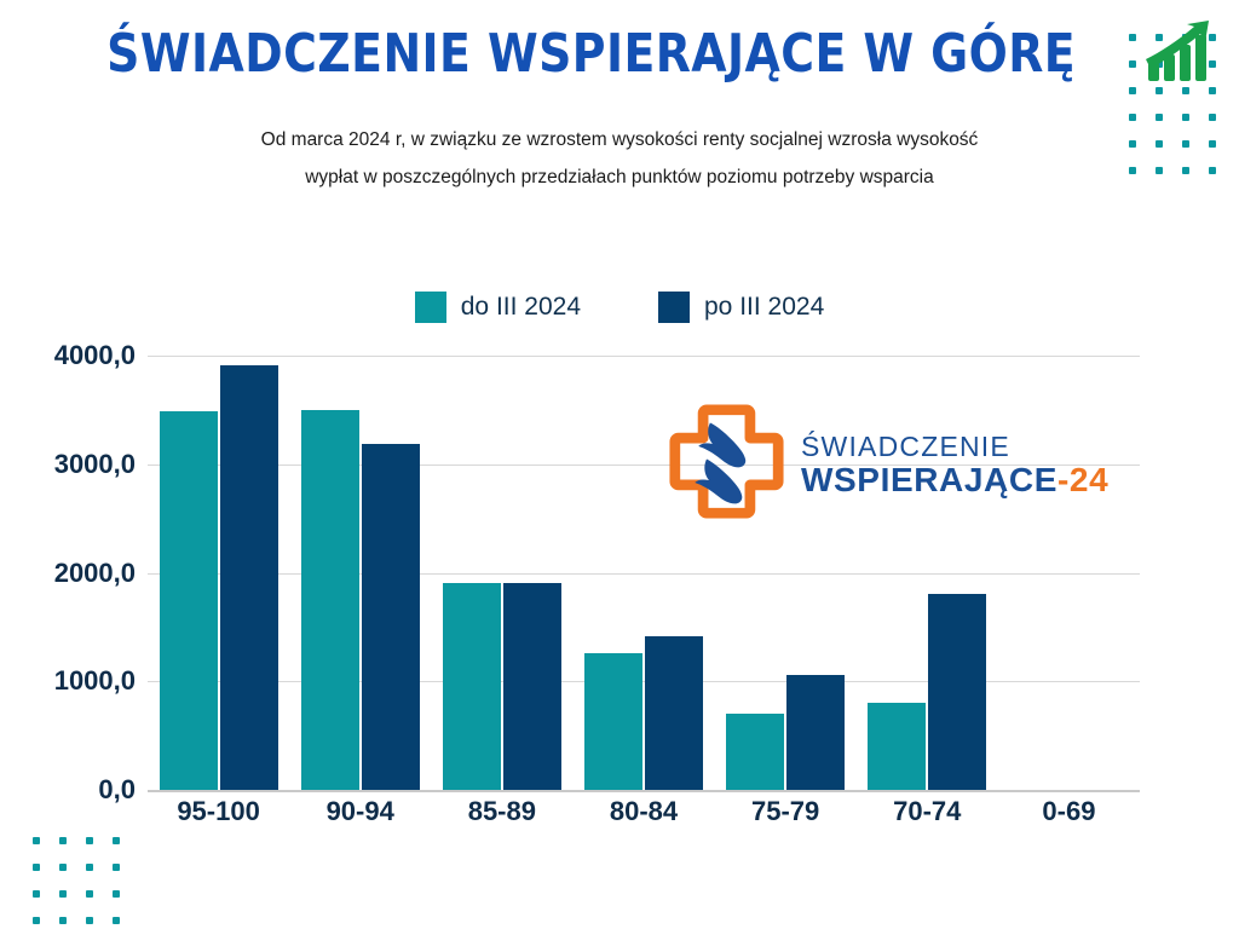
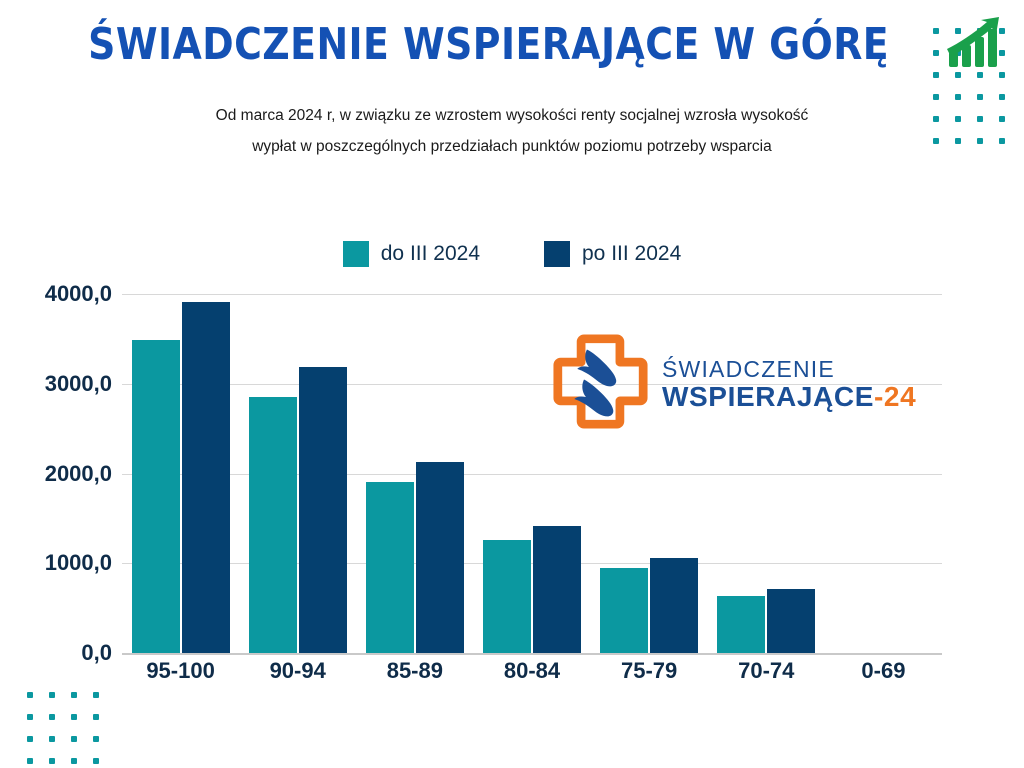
do III 2024/90-94: 3500 -> 2800
po III 2024/85-89: 1900 -> 2100
do III 2024/75-79: 700 -> 1000
do III 2024/70-74: 800 -> 600
po III 2024/70-74: 1800 -> 700
